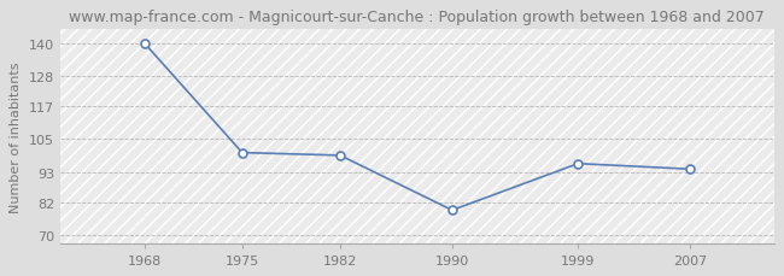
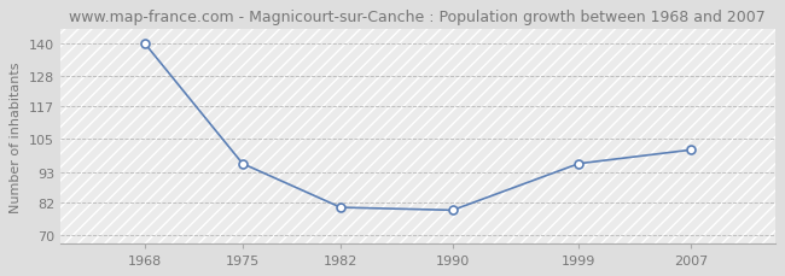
1975: 100 -> 96
1982: 99 -> 80
2007: 94 -> 101
